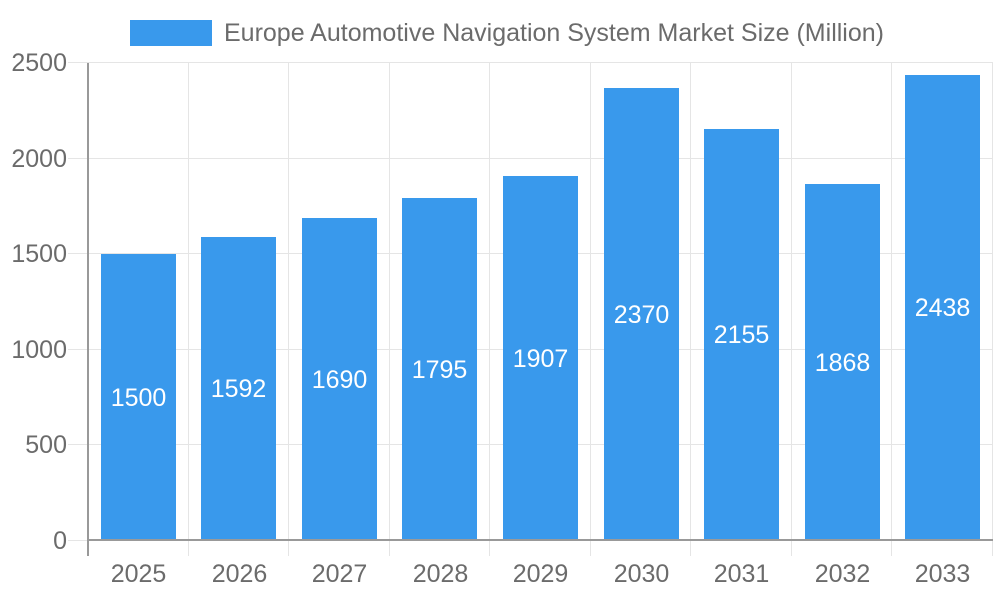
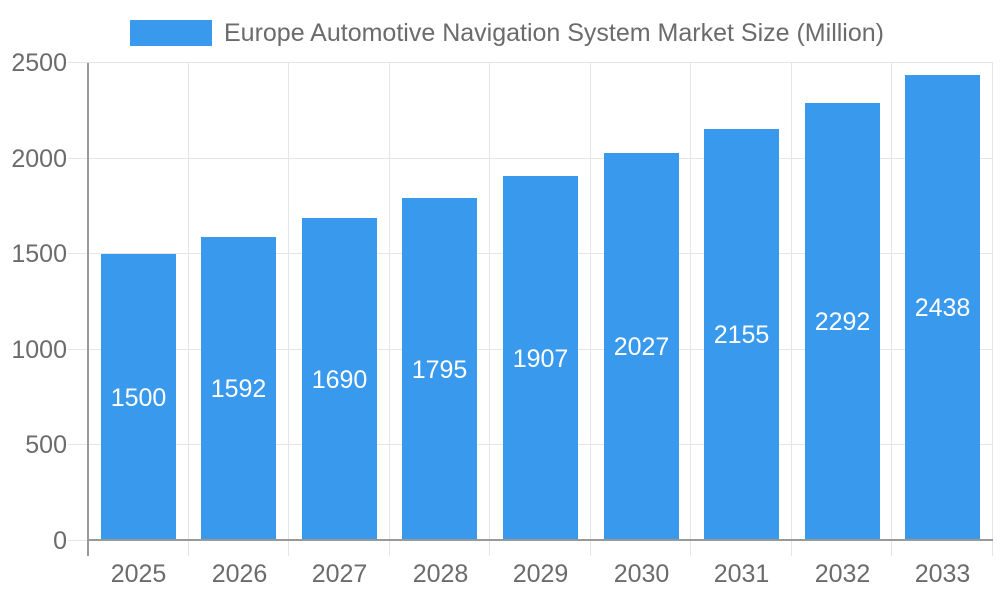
2030: 2370 -> 2027
2032: 1868 -> 2292
